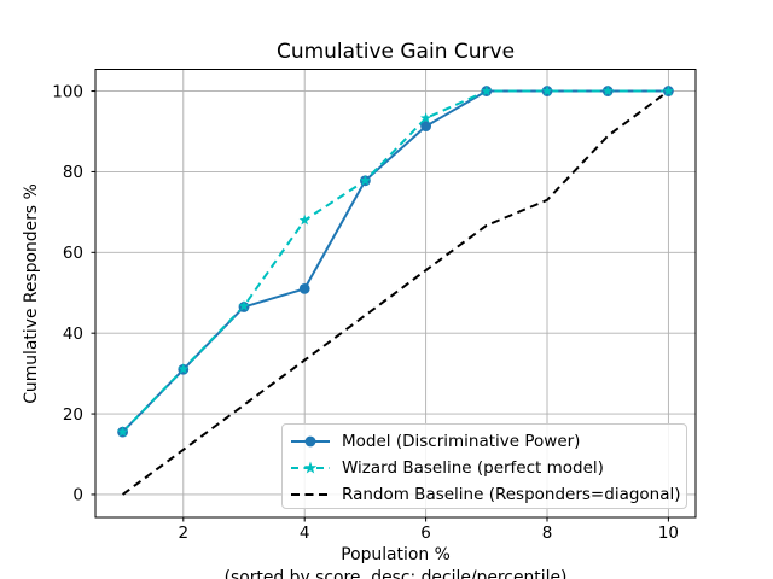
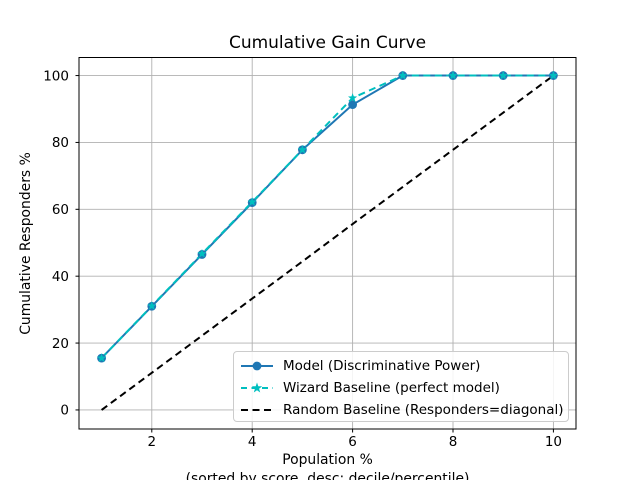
Model (Discriminative Power)/4: 51 -> 62
Wizard Baseline (perfect model)/4: 68 -> 62
Random Baseline (Responders=diagonal)/8: 73 -> 78
